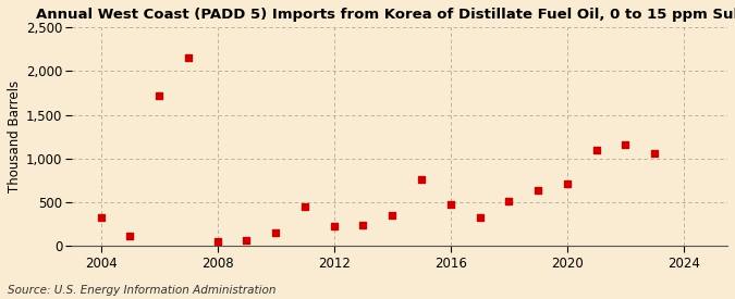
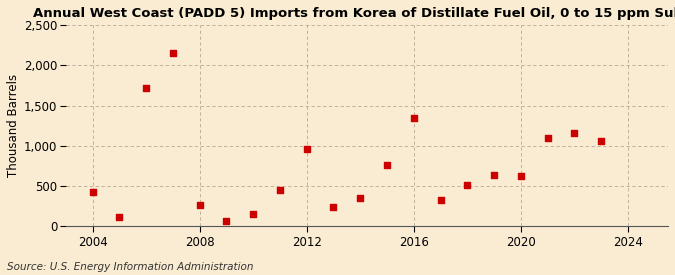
2004: 320 -> 420
2008: 60 -> 260
2012: 220 -> 960
2016: 480 -> 1,340
2020: 710 -> 620
